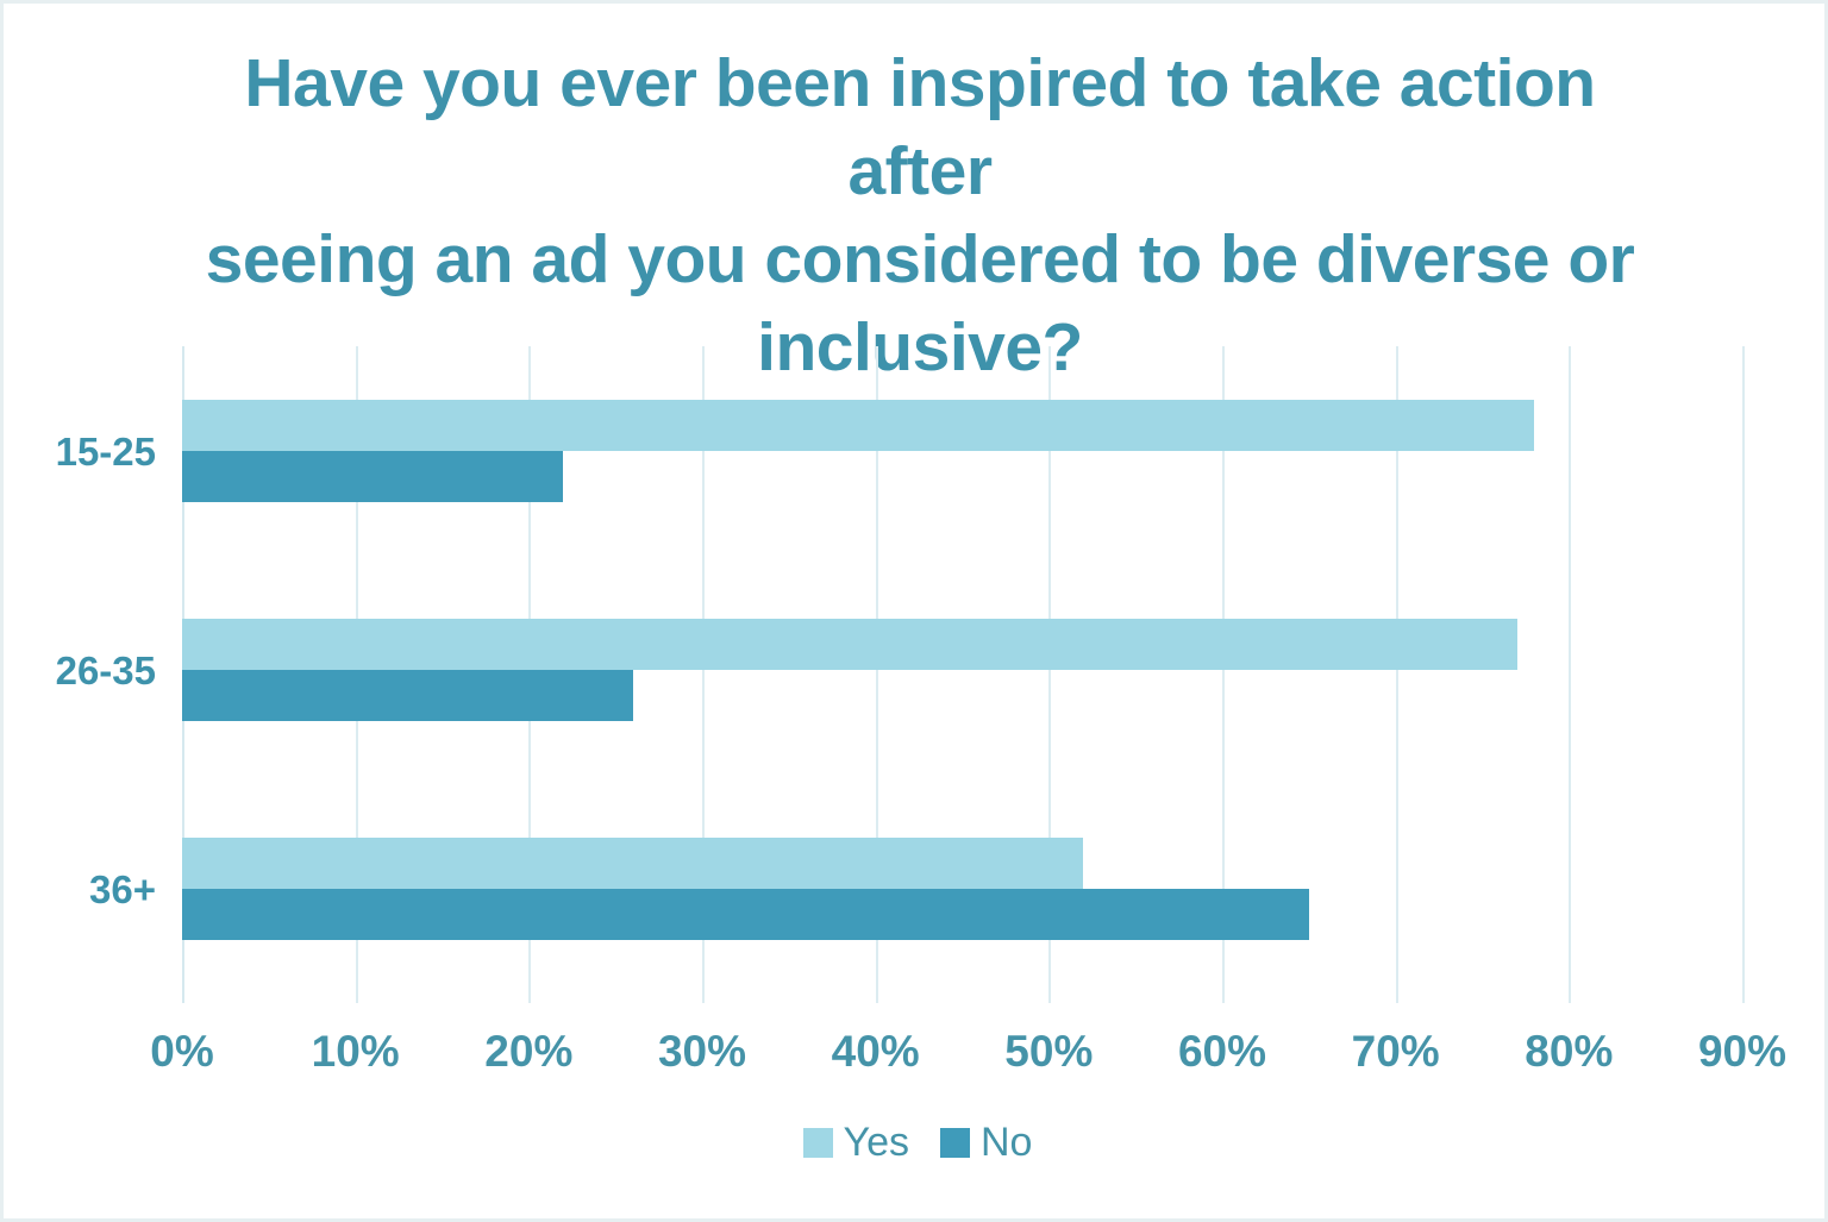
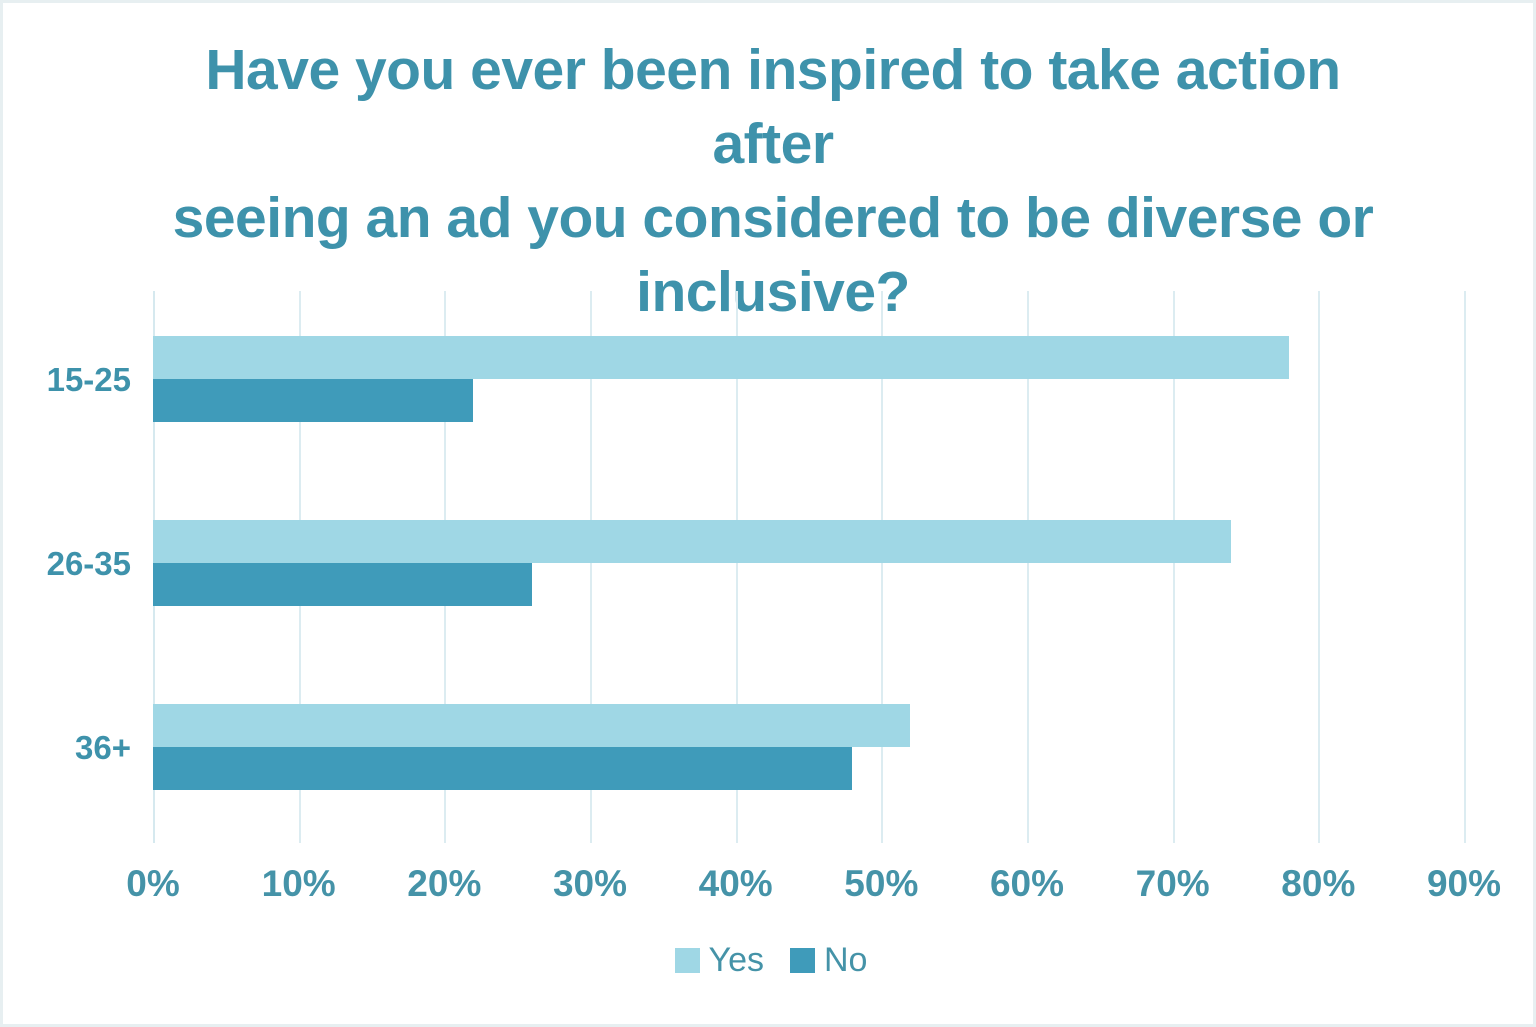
Yes/26-35: 77% -> 74%
No/36+: 65% -> 48%
